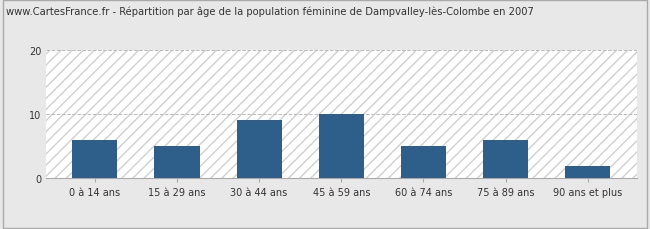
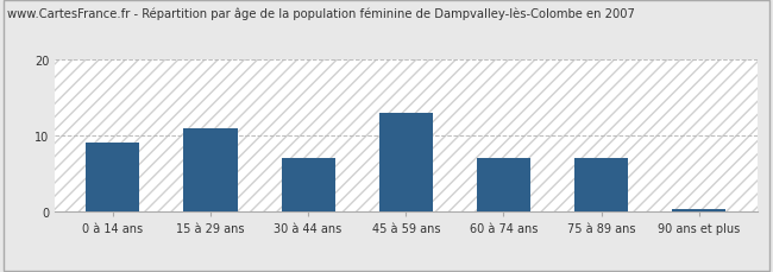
0 à 14 ans: 6.0 -> 9.0
15 à 29 ans: 5.0 -> 11.0
30 à 44 ans: 9.0 -> 7.0
45 à 59 ans: 10.0 -> 13.0
60 à 74 ans: 5.0 -> 7.0
75 à 89 ans: 6.0 -> 7.0
90 ans et plus: 2.0 -> 0.3
